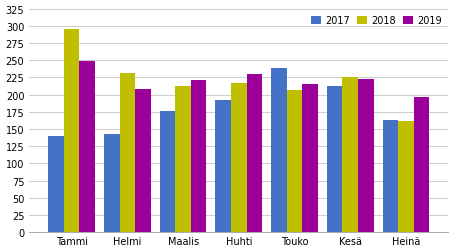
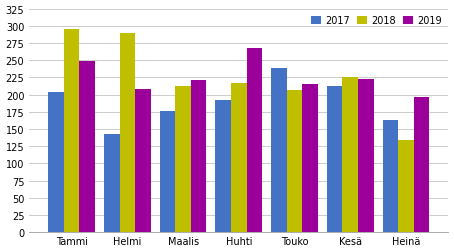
2017/Tammi: 140 -> 204
2018/Helmi: 231 -> 290
2019/Huhti: 230 -> 268
2018/Heinä: 161 -> 134
